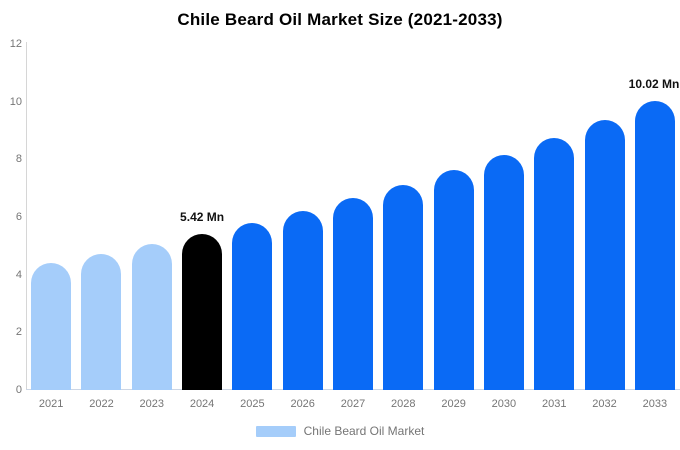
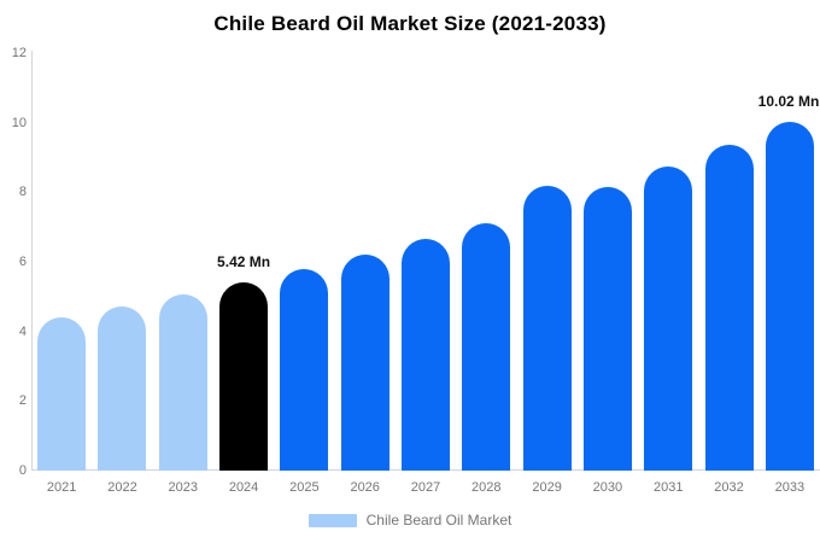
2029: 7.6 -> 8.2
